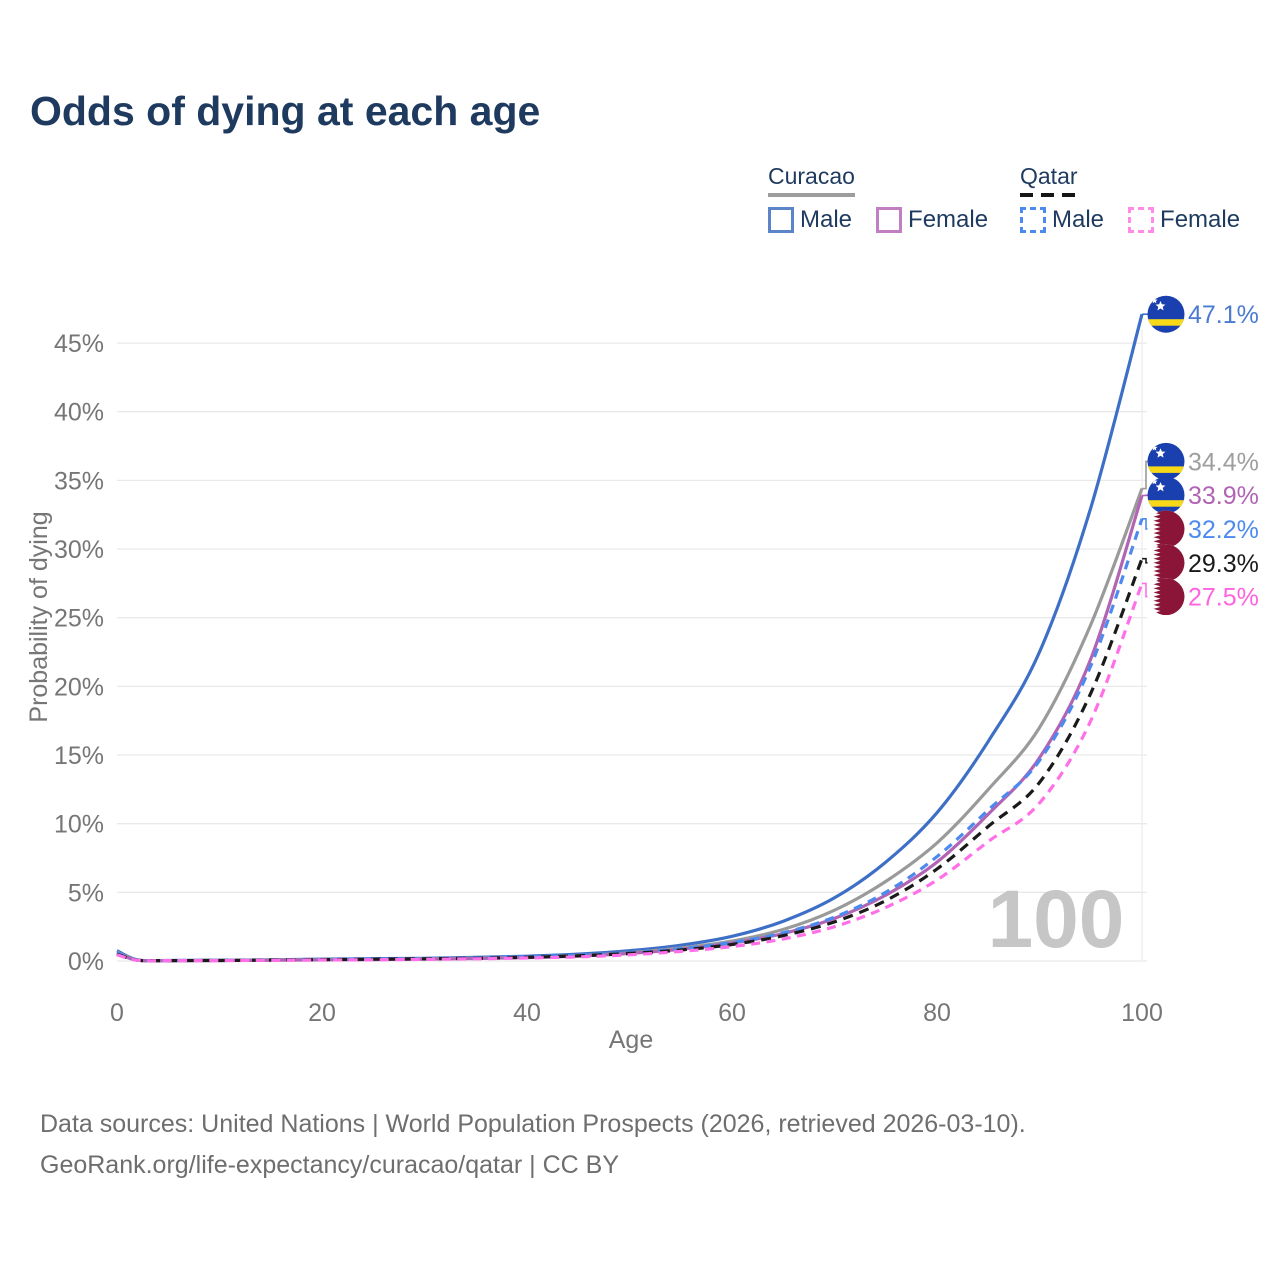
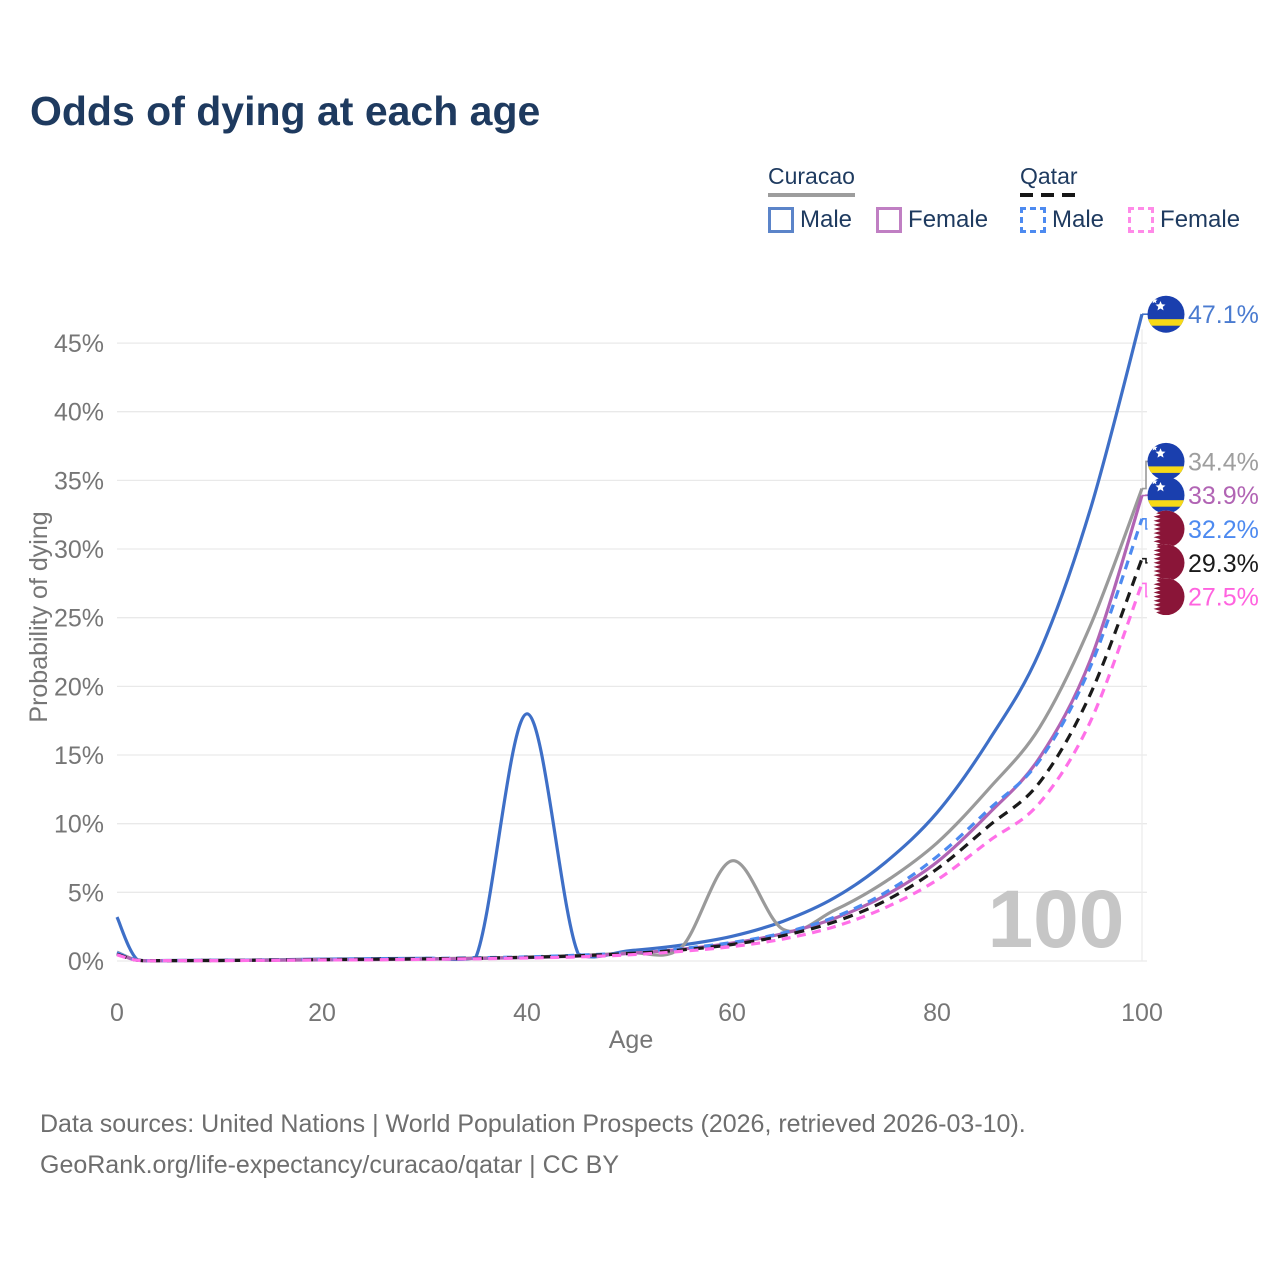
Curacao Male/0: 0.8% -> 3.2%
Curacao Male/40: 0.3% -> 18.0%
Curacao/60: 1.4% -> 7.3%
